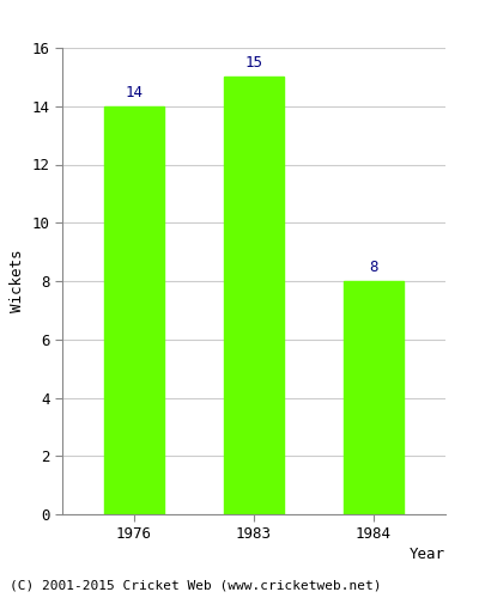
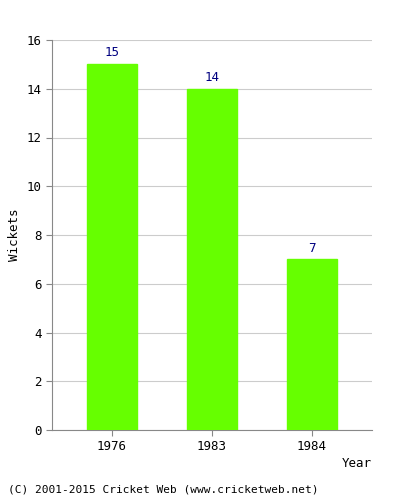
1976: 14 -> 15
1983: 15 -> 14
1984: 8 -> 7
